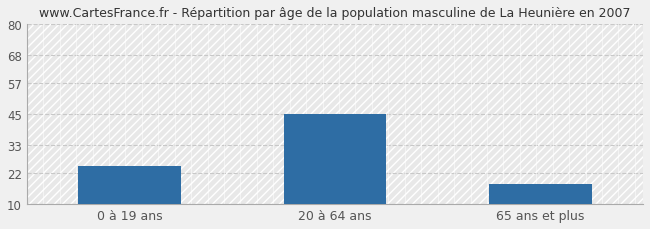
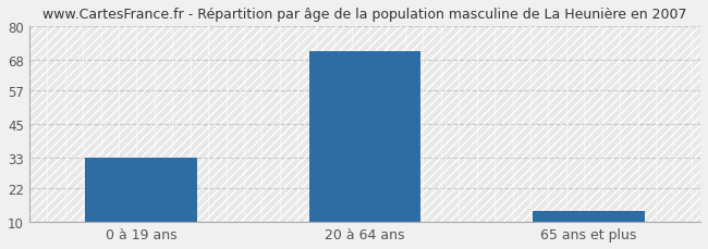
0 à 19 ans: 25 -> 33
20 à 64 ans: 45 -> 71
65 ans et plus: 18 -> 14
